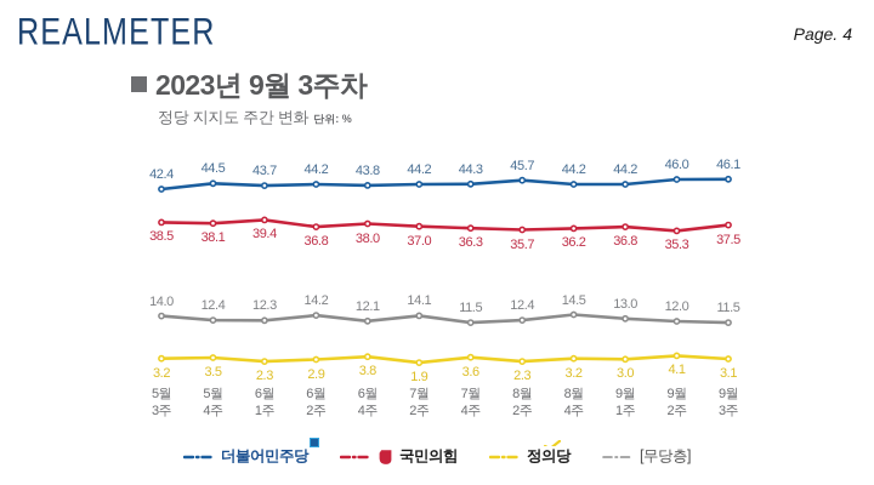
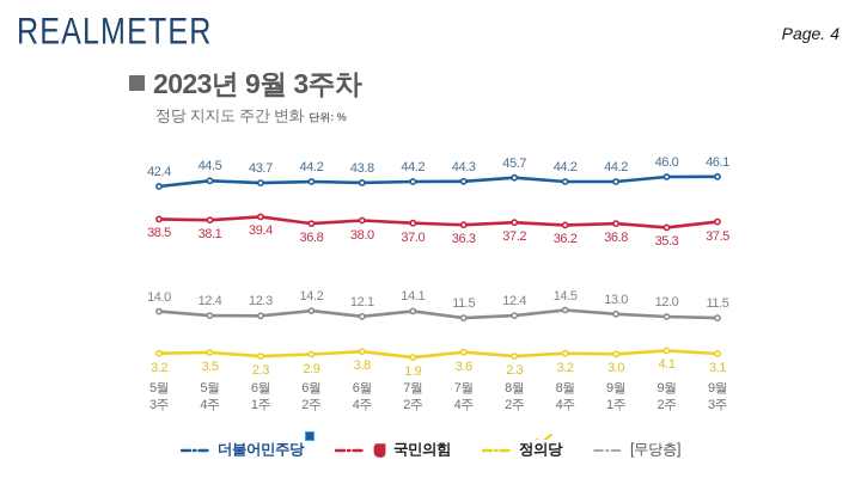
국민의힘/8월 2주: 35.7 -> 37.2
